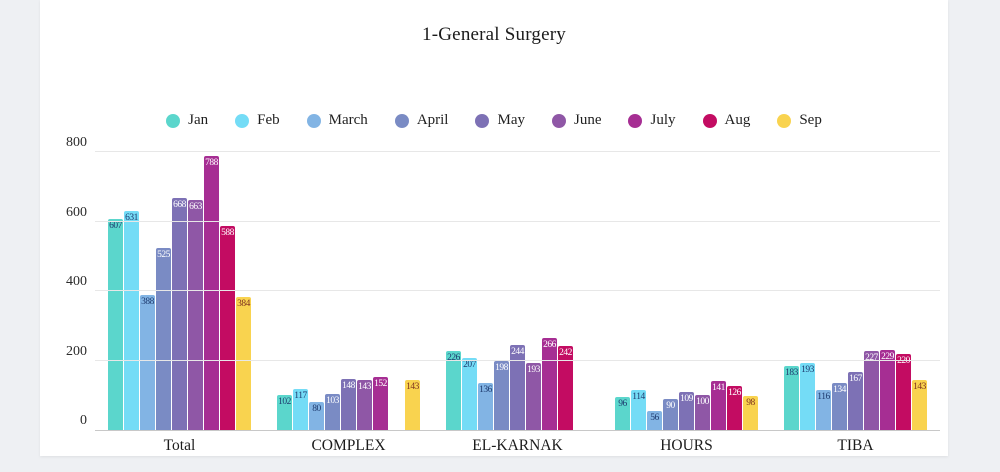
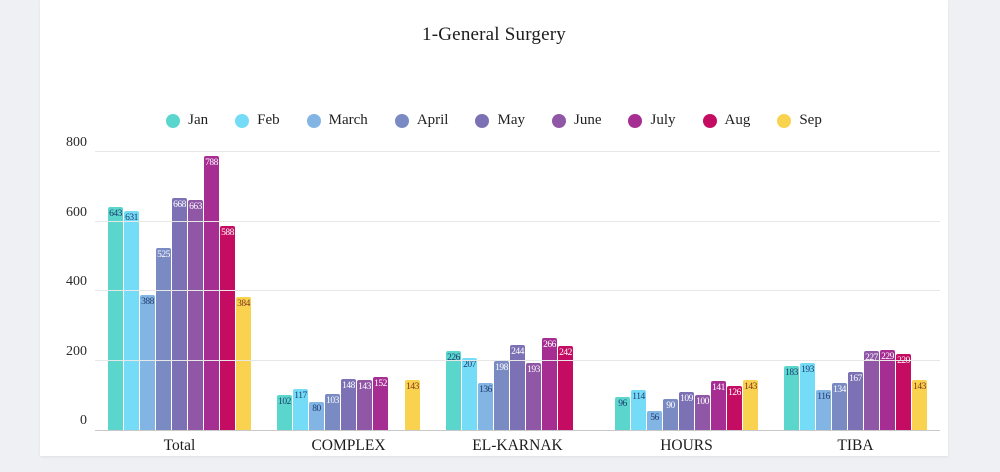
Jan/Total: 607 -> 643
Sep/HOURS: 98 -> 143
